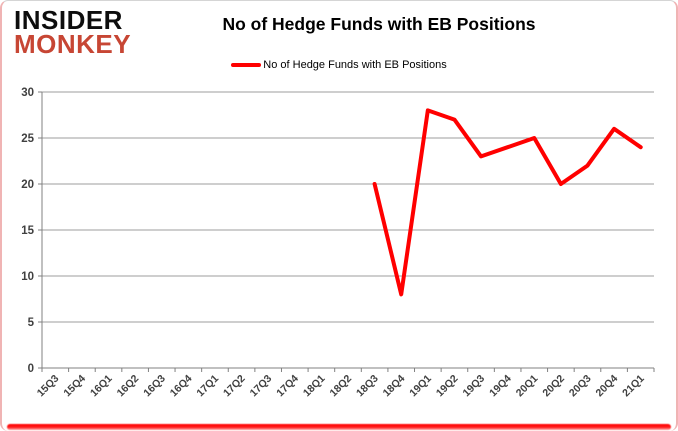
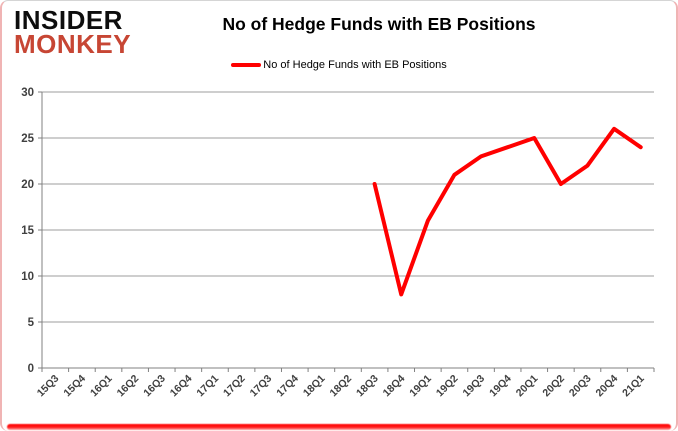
19Q1: 28 -> 16
19Q2: 27 -> 21
